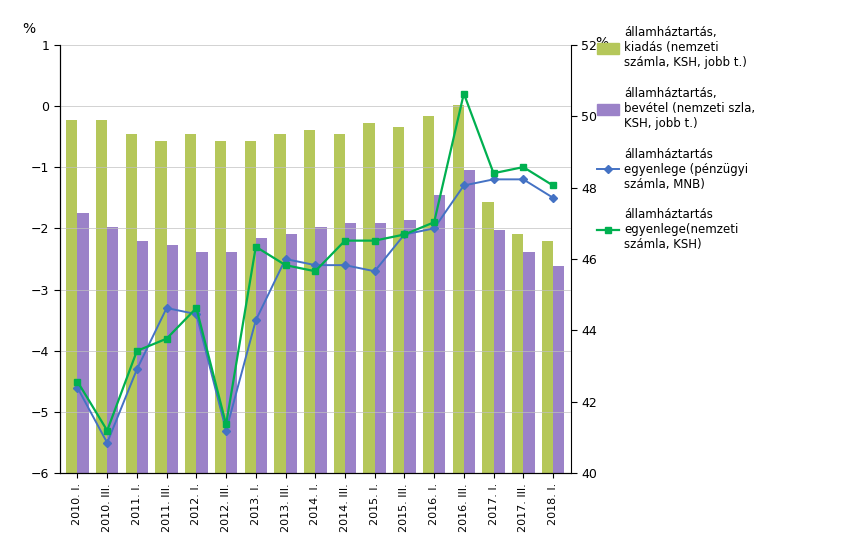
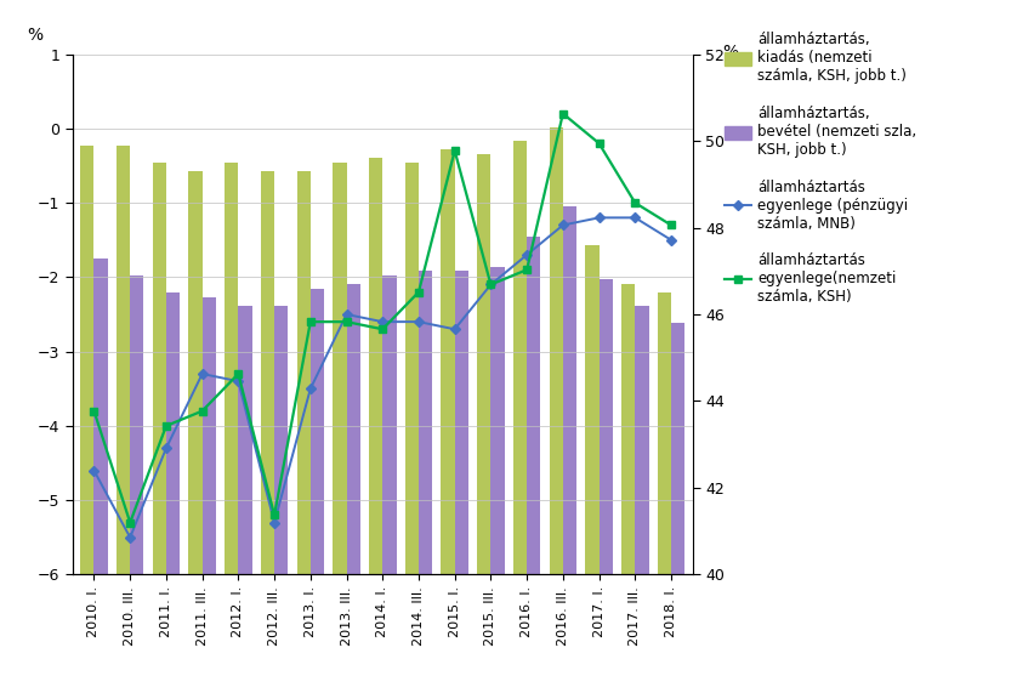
államháztartás egyenlege(nemzeti számla, KSH)/2010. I.: -4.5 -> -3.8
államháztartás egyenlege(nemzeti számla, KSH)/2013. I.: -2.3 -> -2.6
államháztartás egyenlege(nemzeti számla, KSH)/2015. I.: -2.2 -> -0.3
államháztartás egyenlege (pénzügyi számla, MNB)/2016. I.: -2.0 -> -1.7
államháztartás egyenlege(nemzeti számla, KSH)/2017. I.: -1.1 -> -0.2
